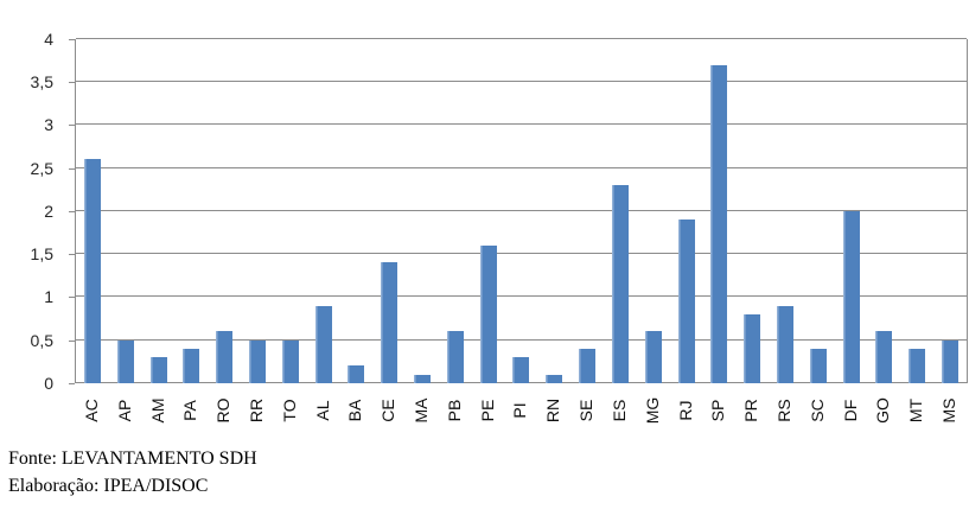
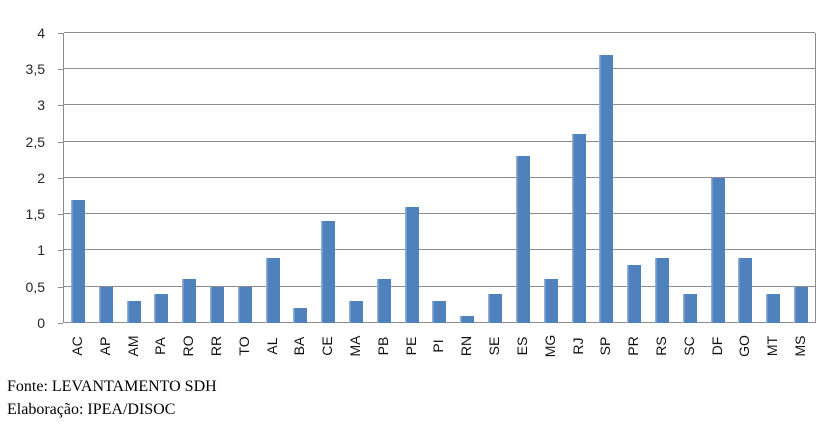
AC: 2.6 -> 1.7
MA: 0.1 -> 0.3
RJ: 1.9 -> 2.6
GO: 0.6 -> 0.9
